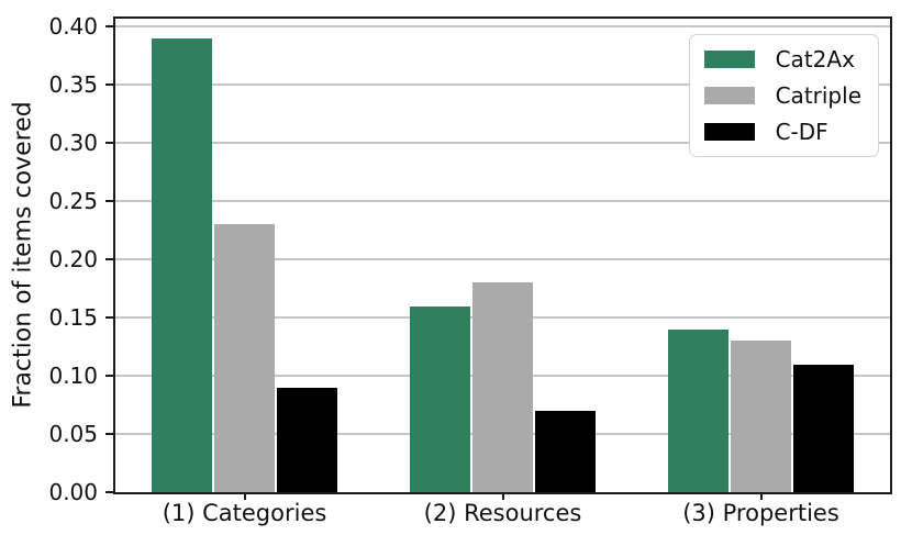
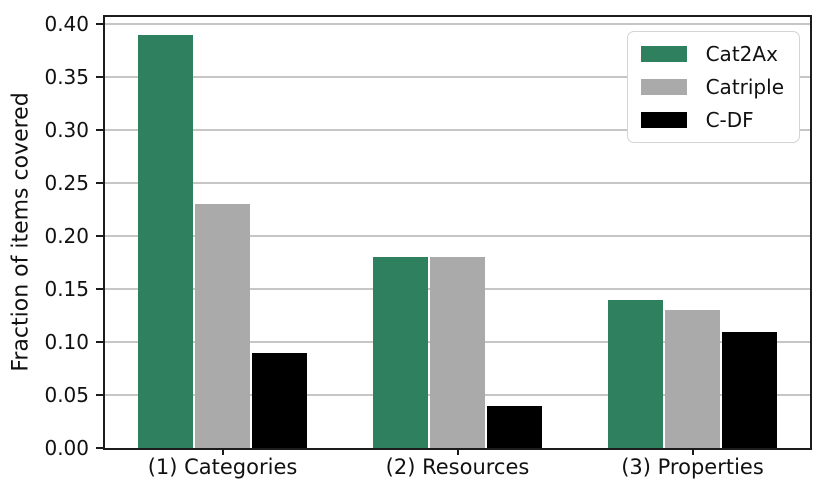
Cat2Ax/(2) Resources: 0.16 -> 0.18
C-DF/(2) Resources: 0.07 -> 0.04
